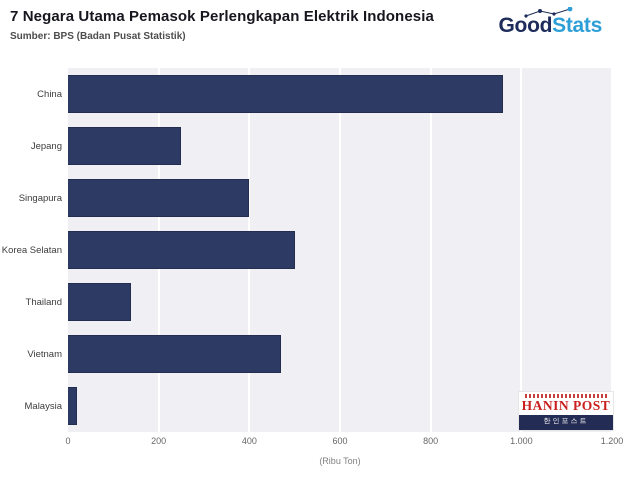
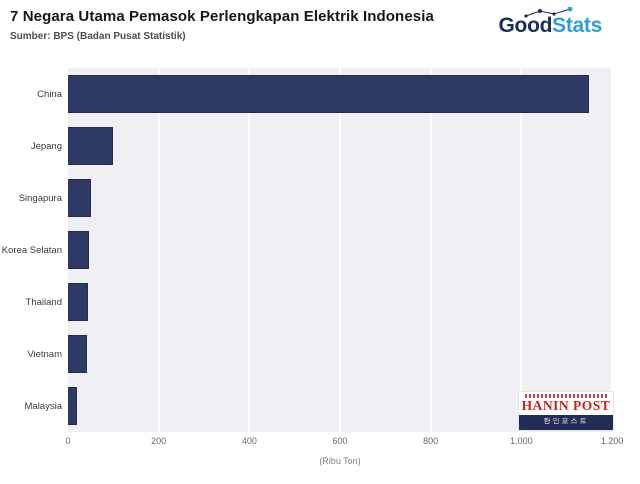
China: 960 -> 1150
Jepang: 250 -> 100
Singapura: 400 -> 50
Korea Selatan: 500 -> 50
Thailand: 140 -> 40
Vietnam: 470 -> 40
